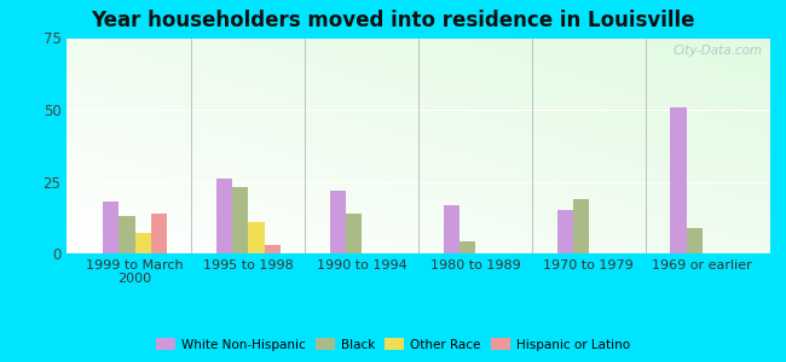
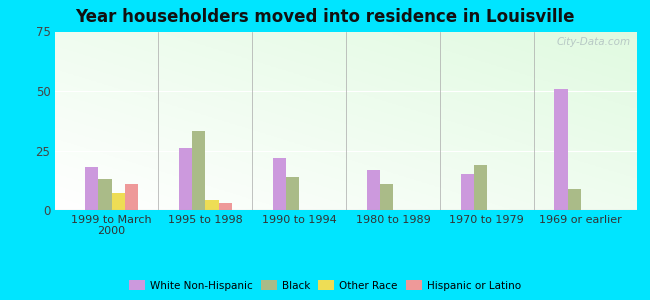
Hispanic or Latino/1999 to March 2000: 14 -> 11
Black/1995 to 1998: 23 -> 33
Other Race/1995 to 1998: 11 -> 4
Black/1980 to 1989: 4 -> 11
